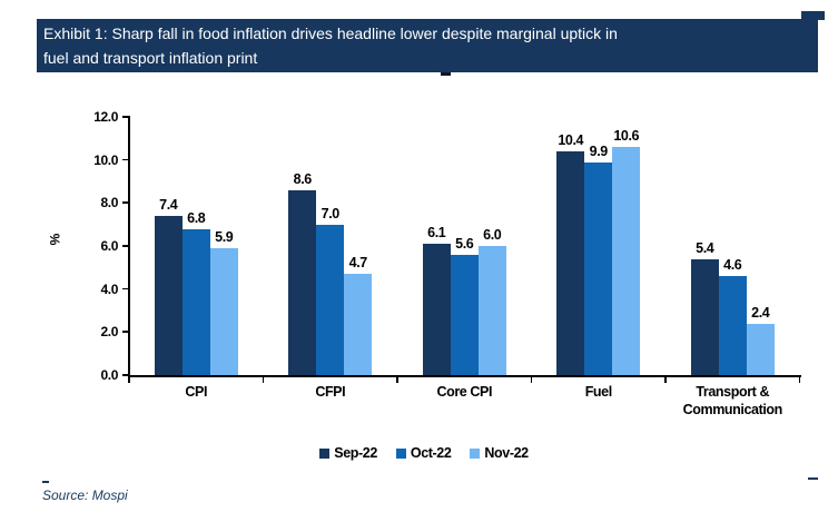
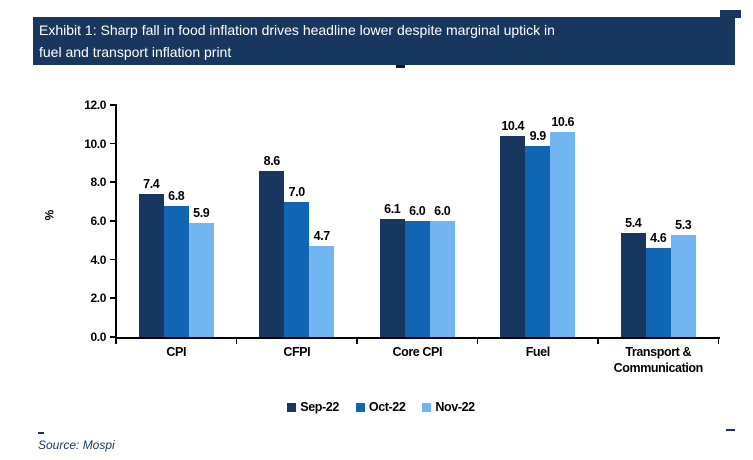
Oct-22/Core CPI: 5.6 -> 6.0
Nov-22/Transport & Communication: 2.4 -> 5.3
